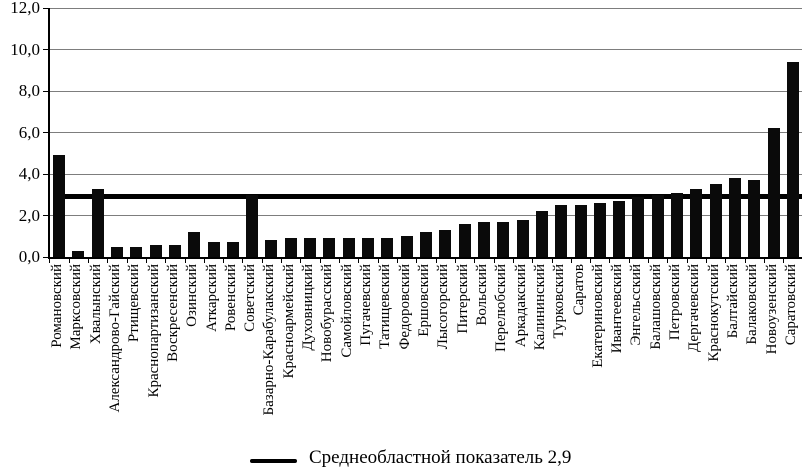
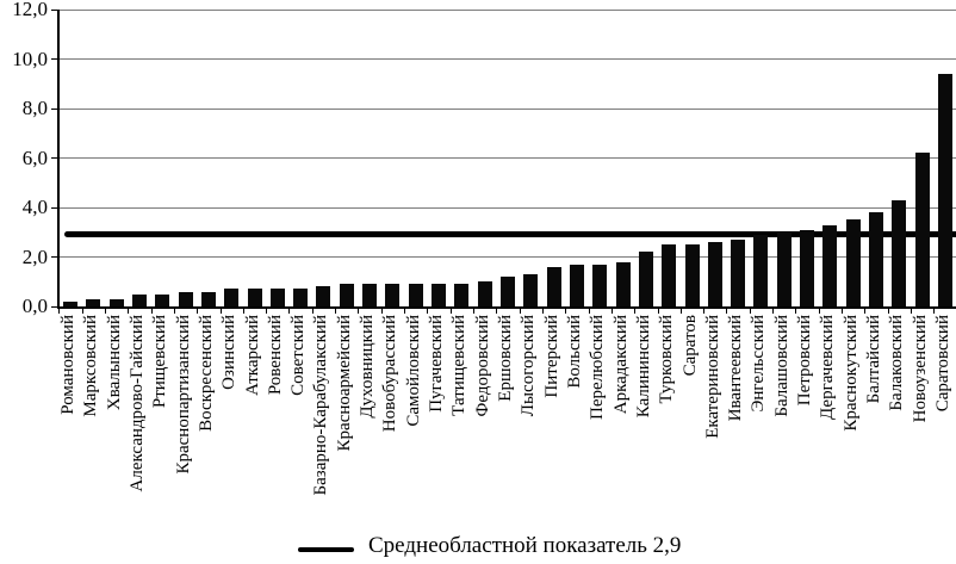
Романовский: 4,9 -> 0,2
Хвалынский: 3,3 -> 0,3
Озинский: 1,2 -> 0,7
Советский: 3,0 -> 0,7
Балаковский: 3,7 -> 4,3
